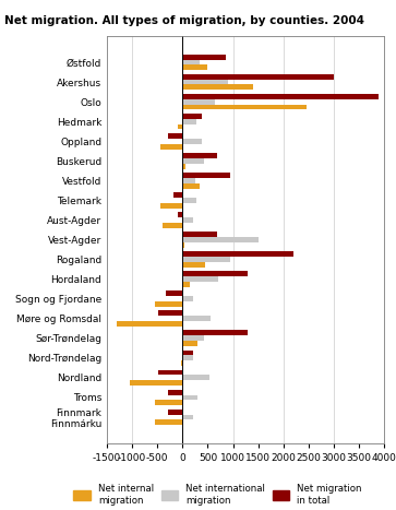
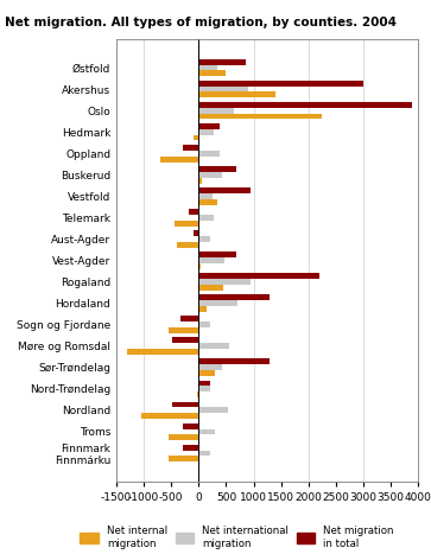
Net internal migration/Oslo: 2450 -> 2250
Net internal migration/Oppland: -450 -> -700
Net international migration/Vest-Agder: 1500 -> 470
